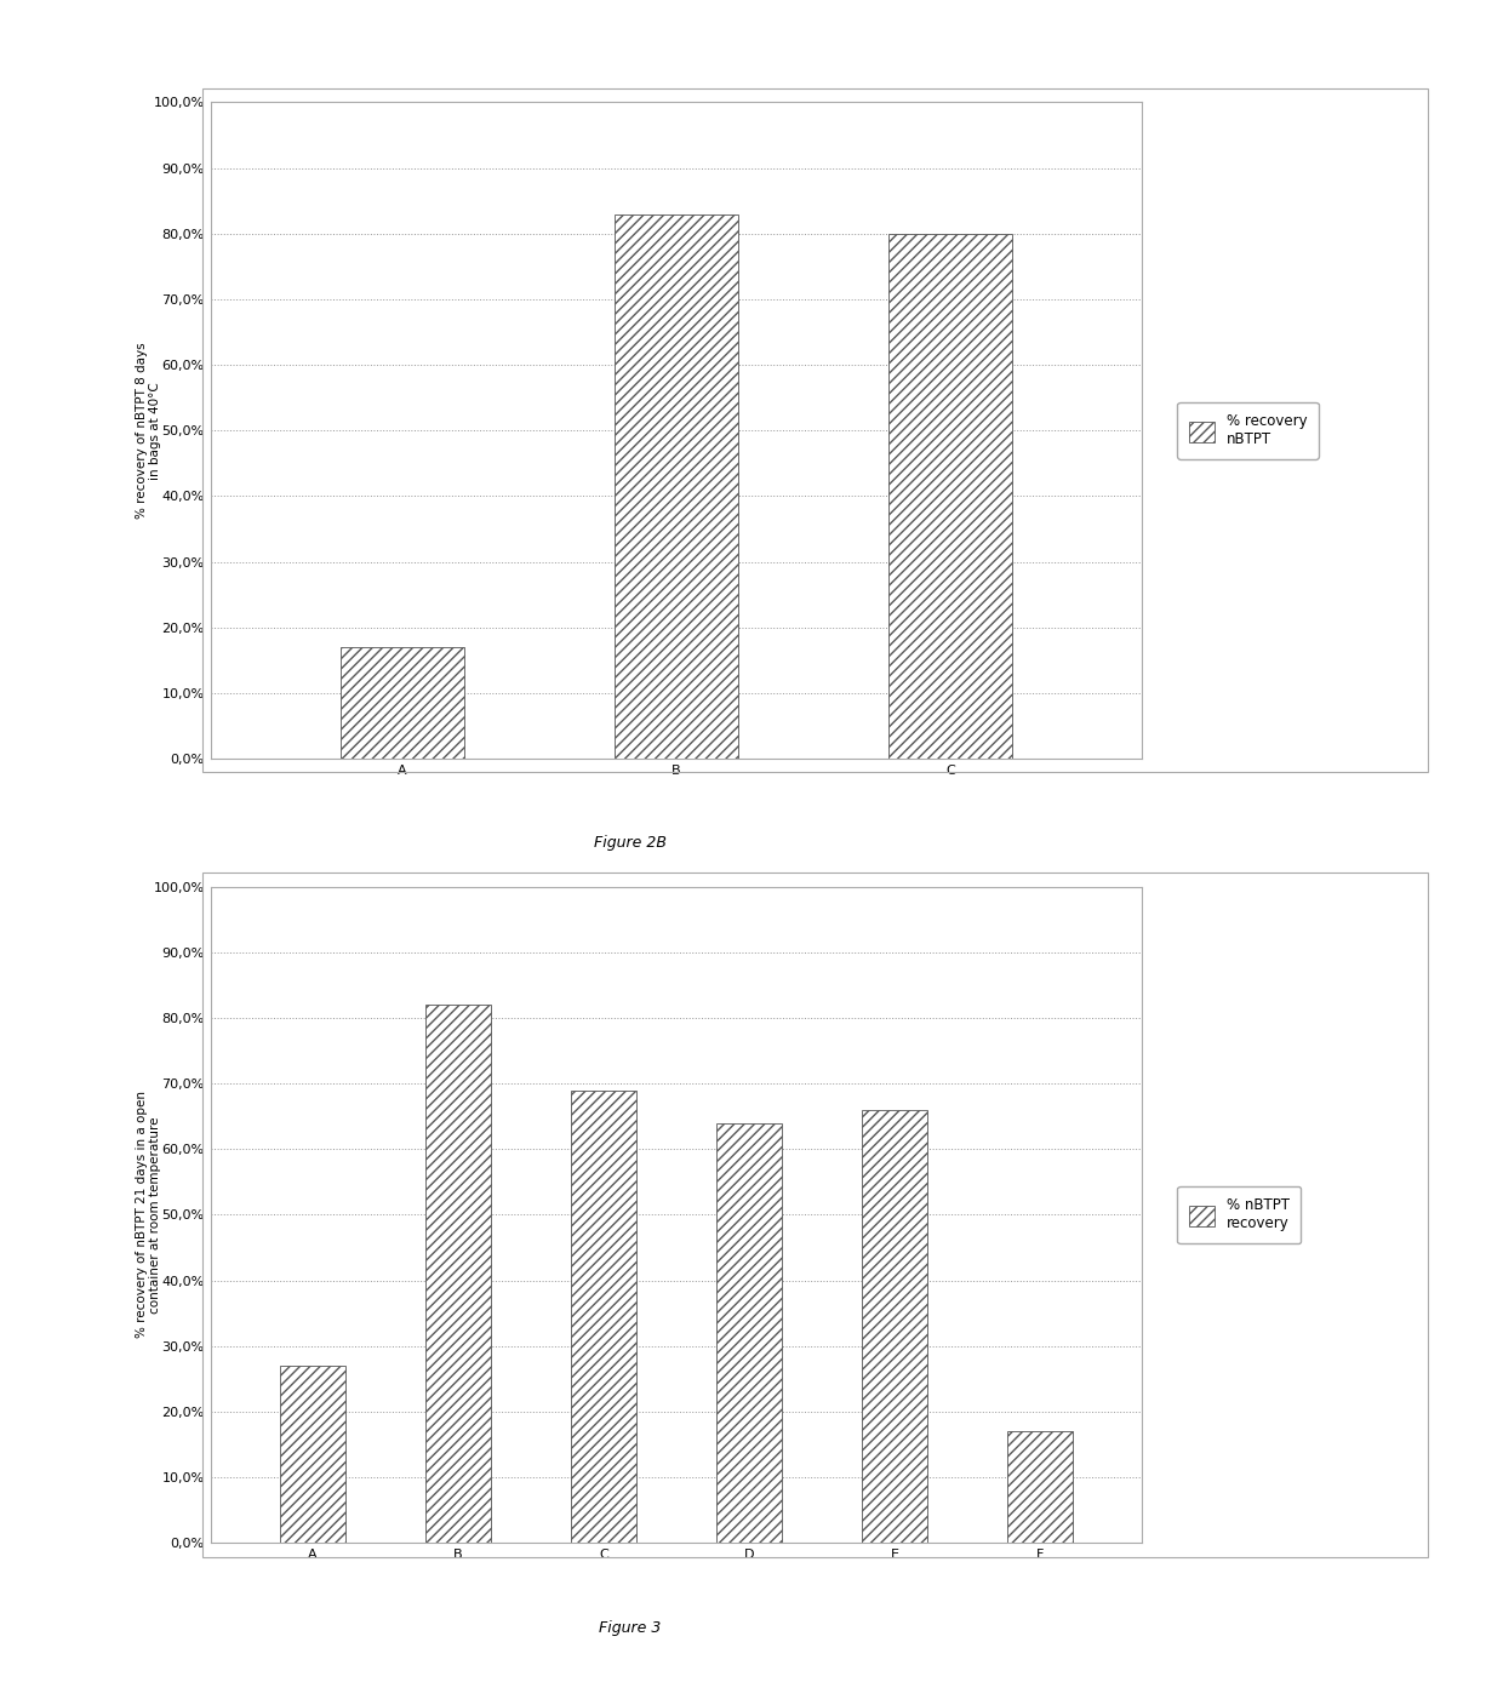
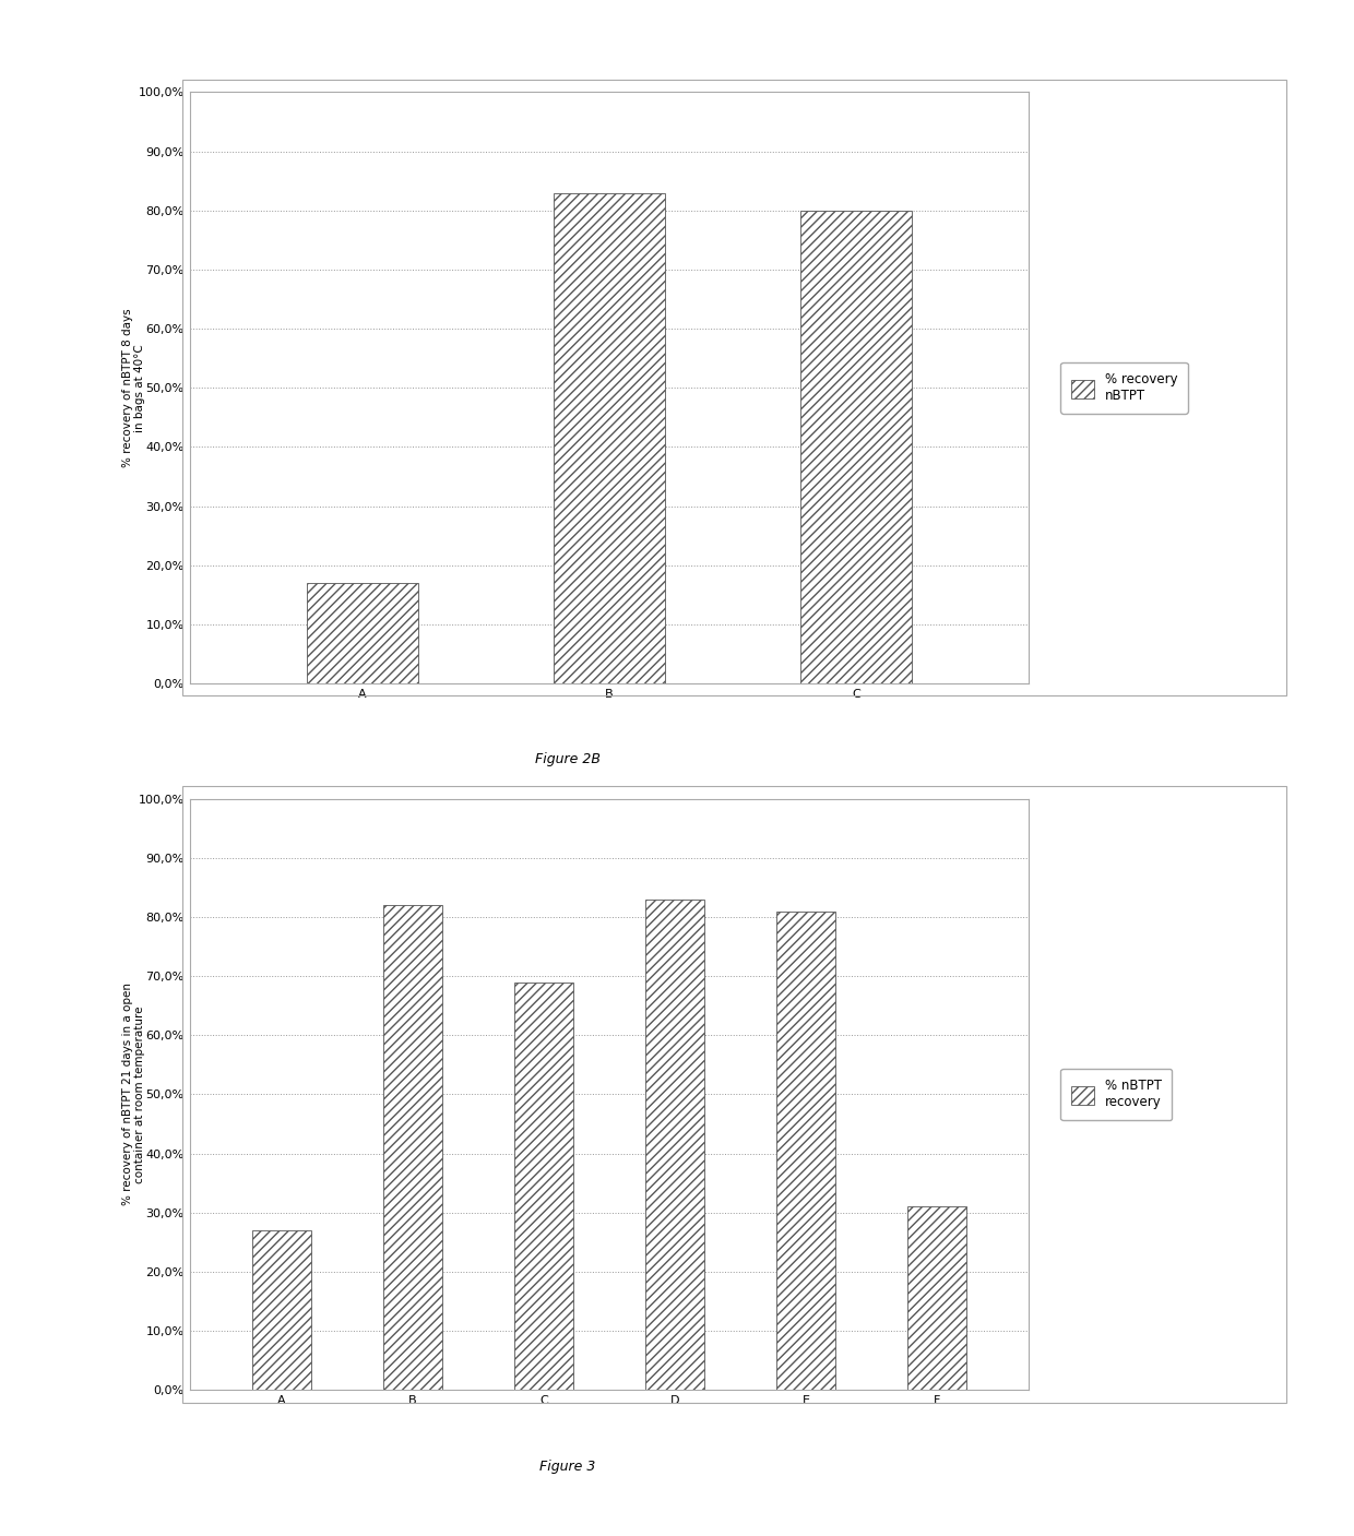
D: 64% -> 83%
E: 66% -> 81%
F: 17% -> 31%
